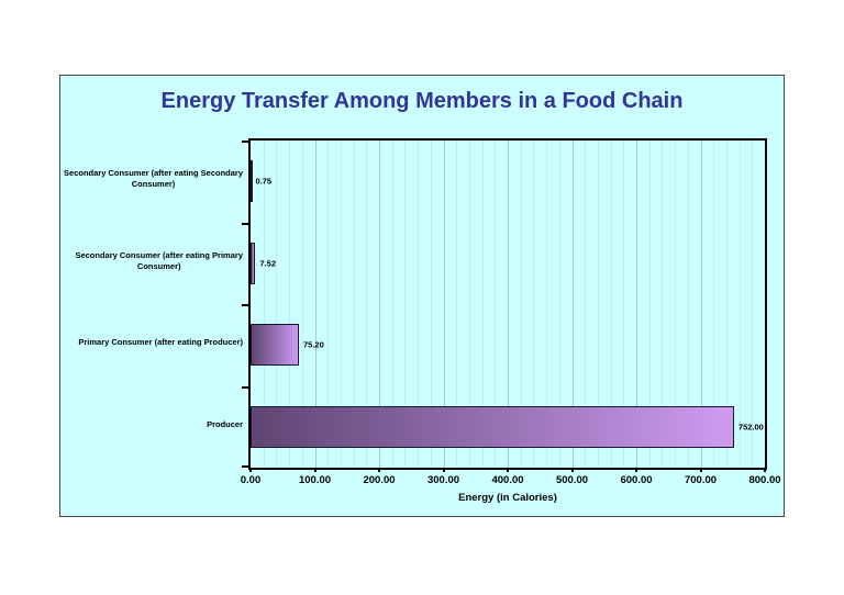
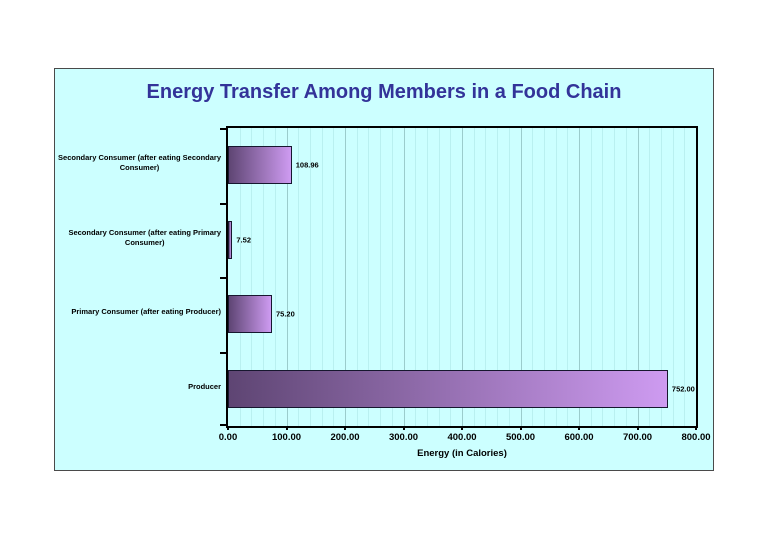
Secondary Consumer (after eating Secondary Consumer): 0.75 -> 108.96
